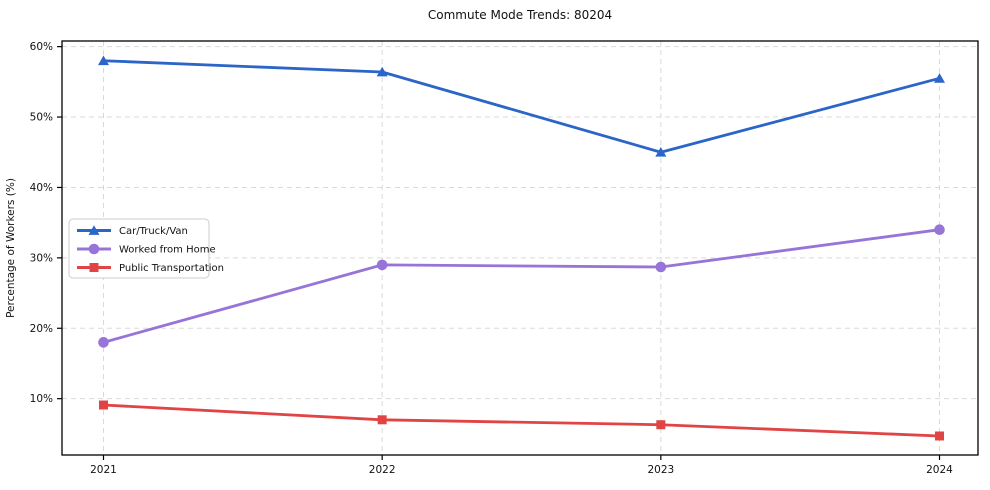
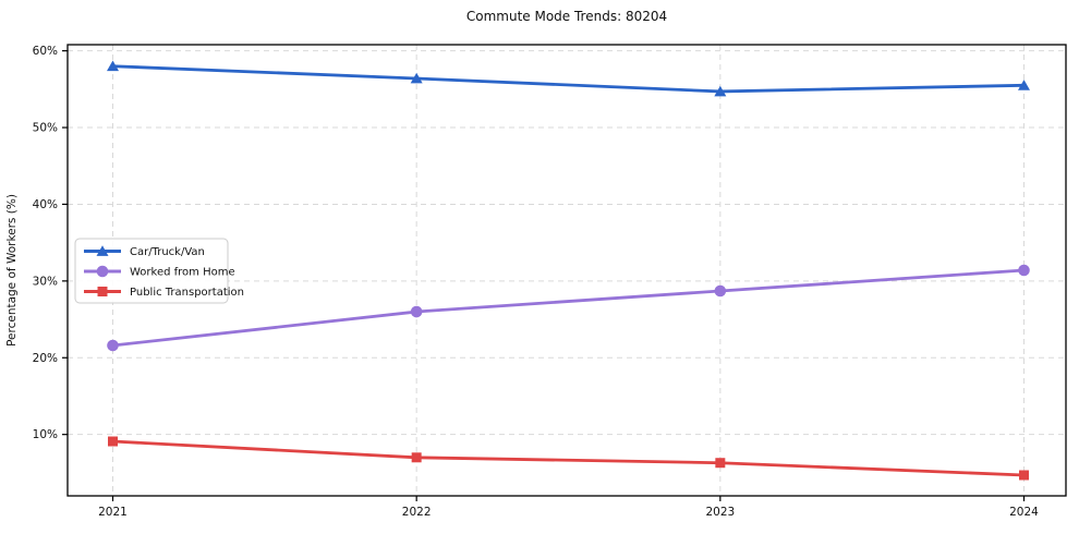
Worked from Home/2021: 18% -> 22%
Worked from Home/2022: 29% -> 26%
Car/Truck/Van/2023: 45% -> 55%
Worked from Home/2024: 34% -> 31%
